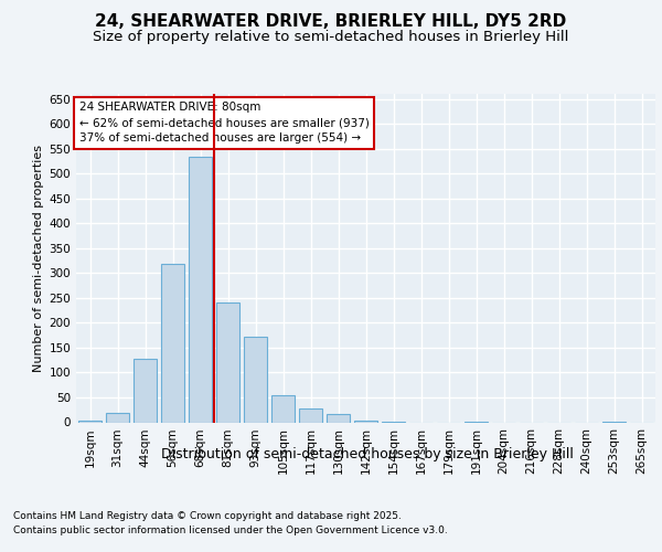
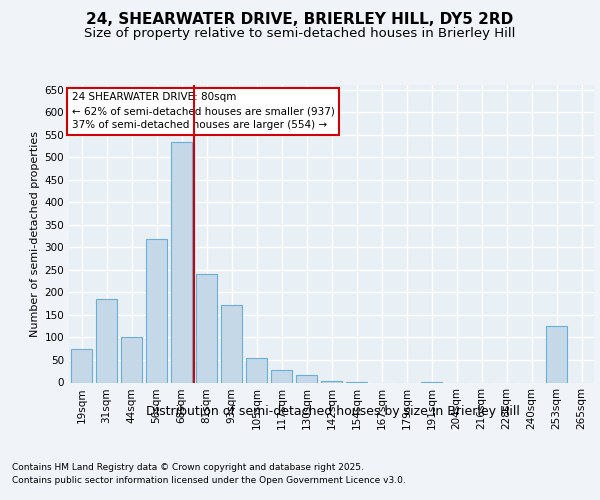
19sqm: 3 -> 75
31sqm: 18 -> 185
44sqm: 128 -> 100
253sqm: 1 -> 125
